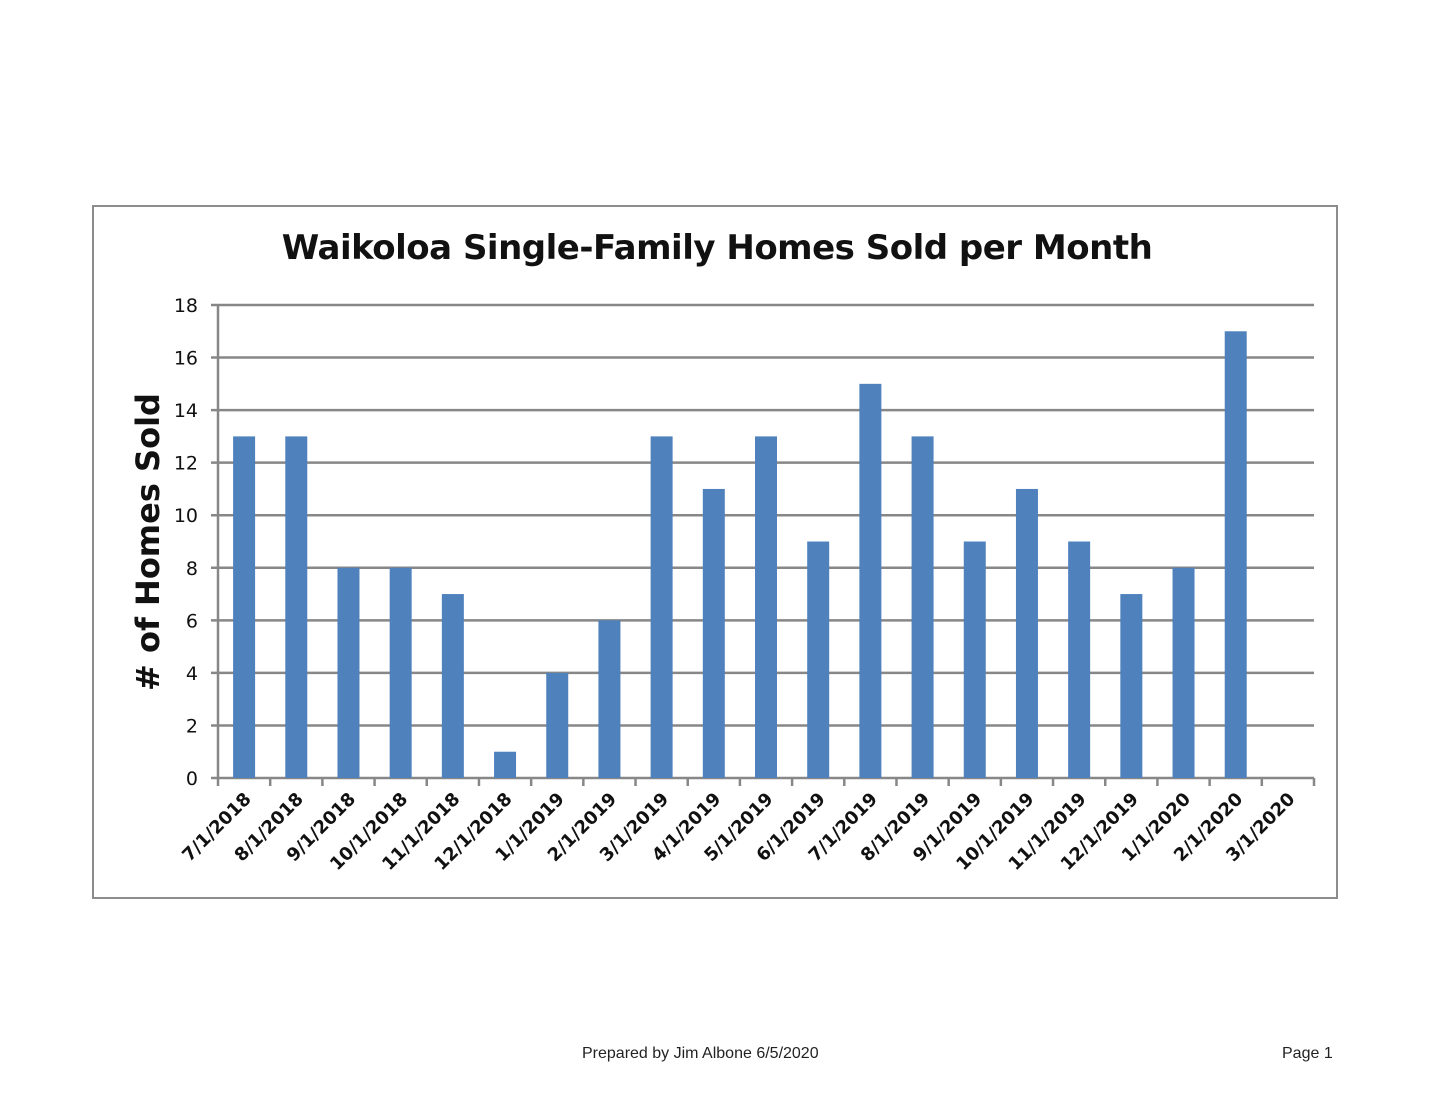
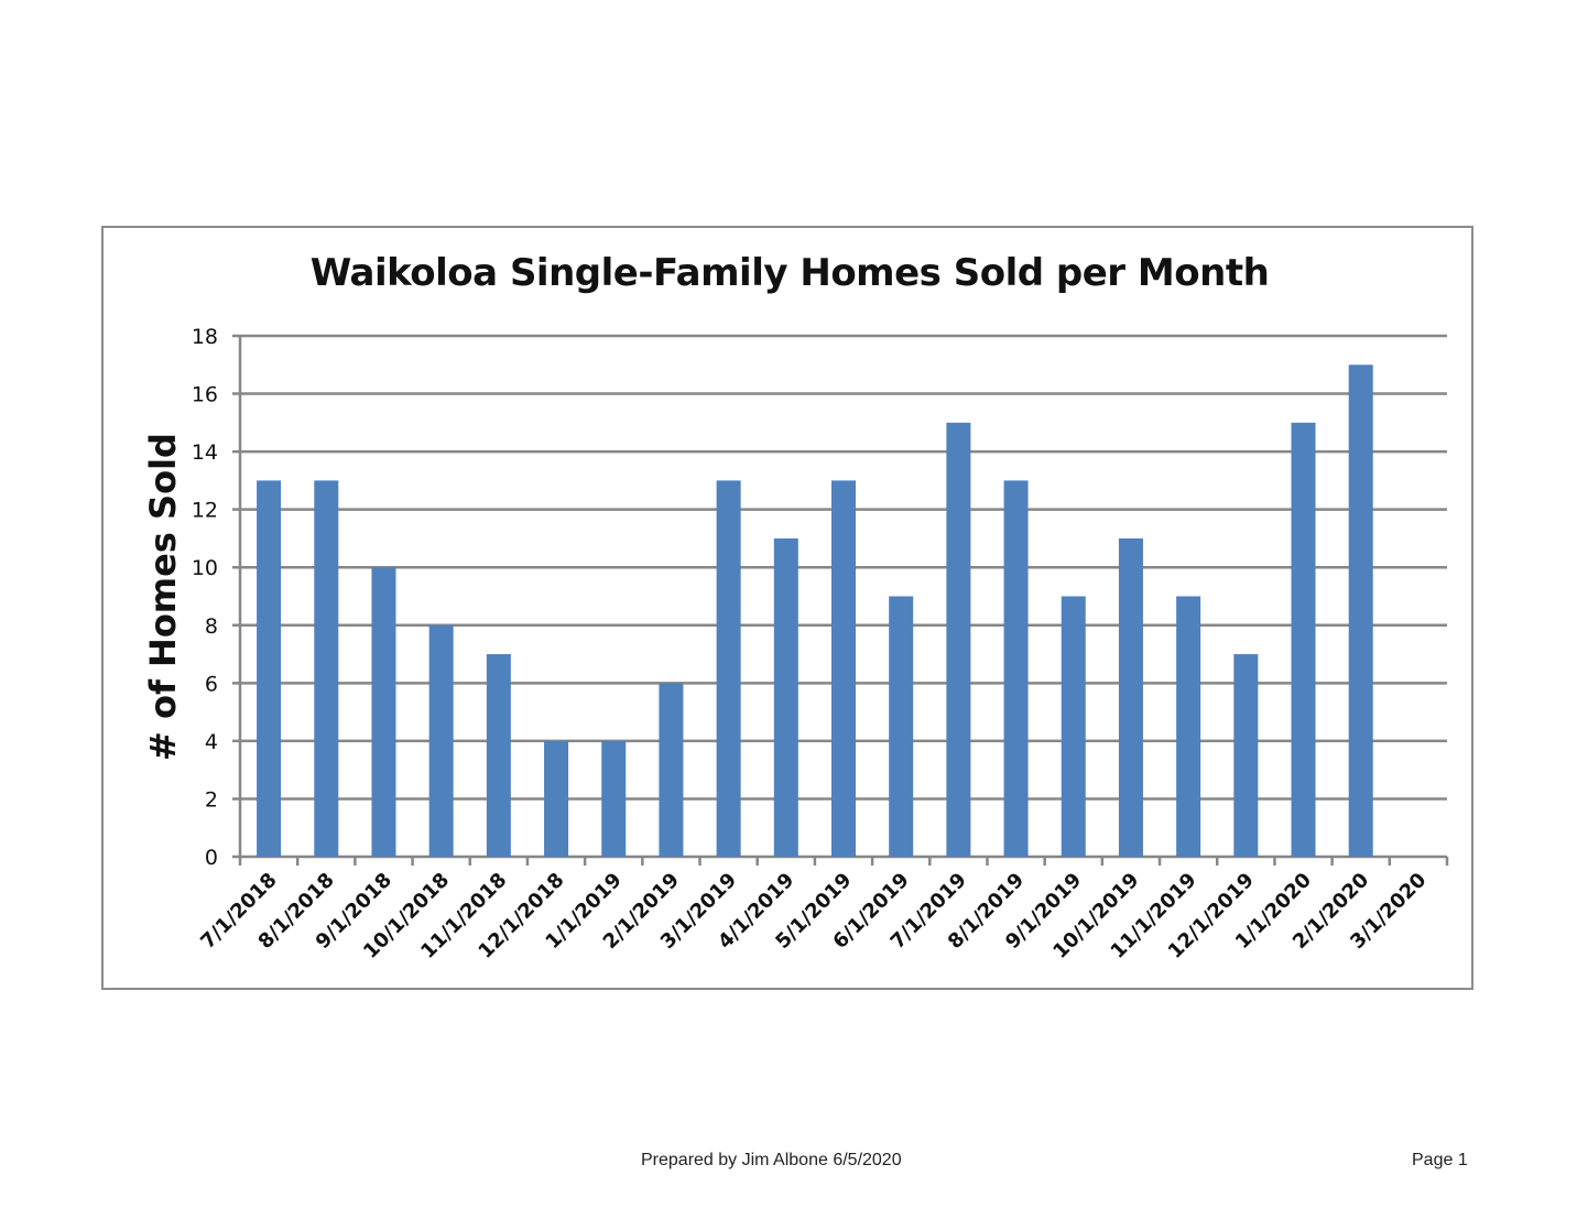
9/1/2018: 8 -> 10
12/1/2018: 1 -> 4
1/1/2020: 8 -> 15
